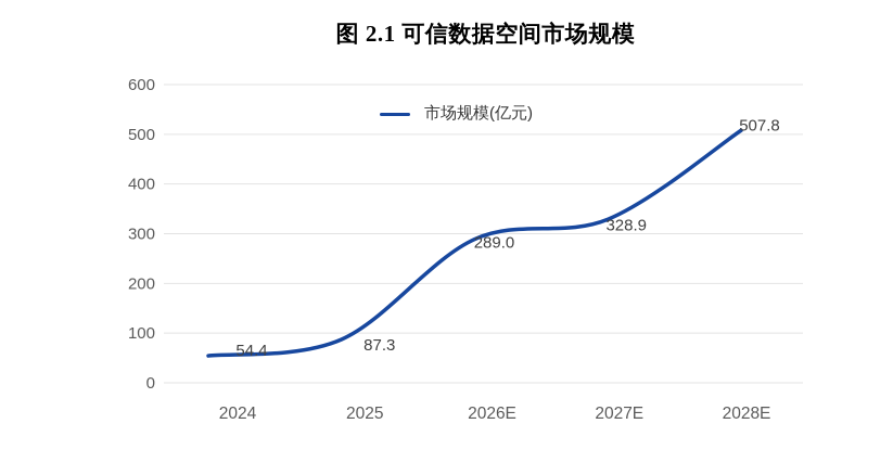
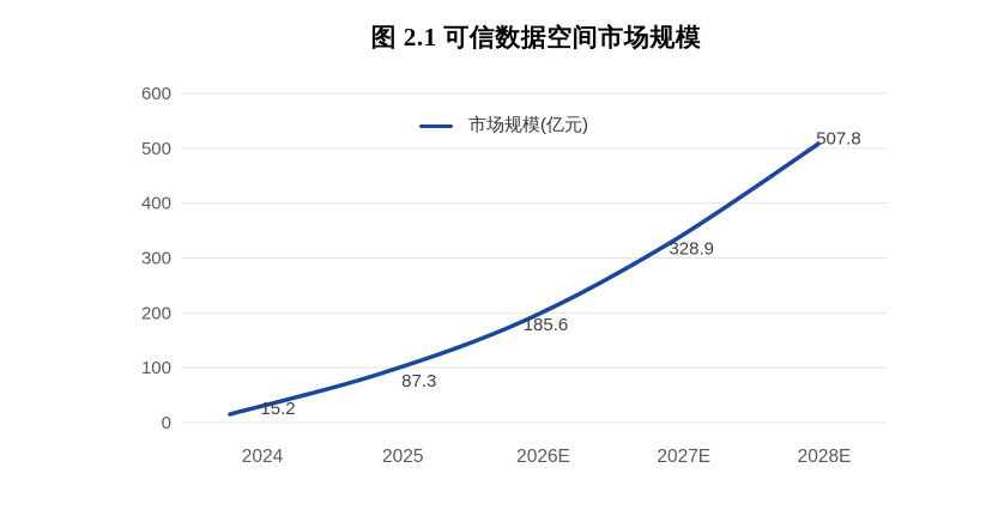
2024: 54.4 -> 15.2
2026E: 289.0 -> 185.6
